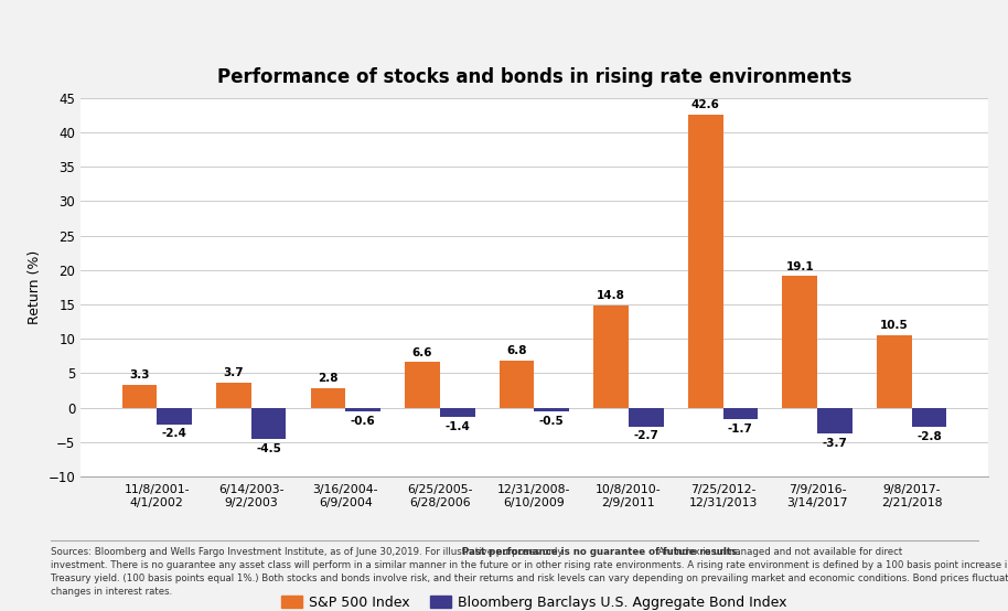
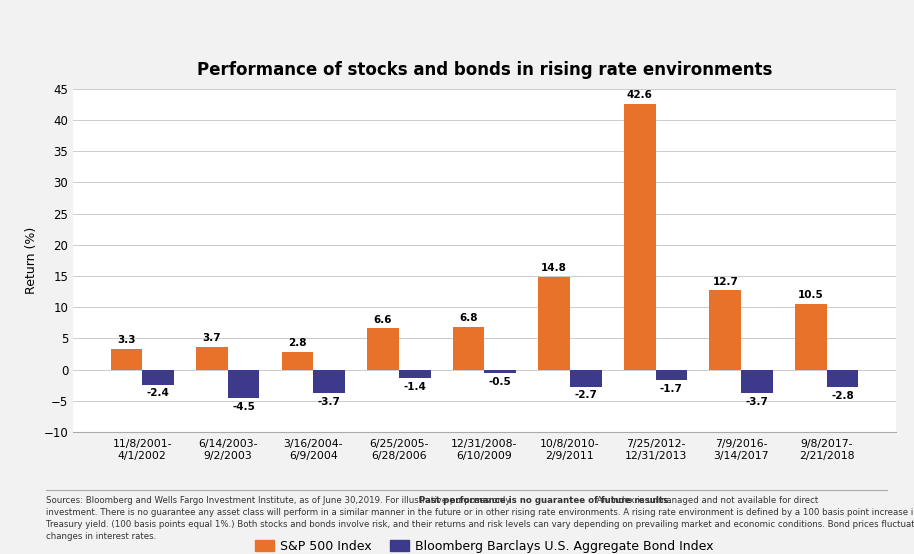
Bloomberg Barclays U.S. Aggregate Bond Index/3/16/2004- 6/9/2004: -0.6 -> -3.7
S&P 500 Index/7/9/2016- 3/14/2017: 19.1 -> 12.7
